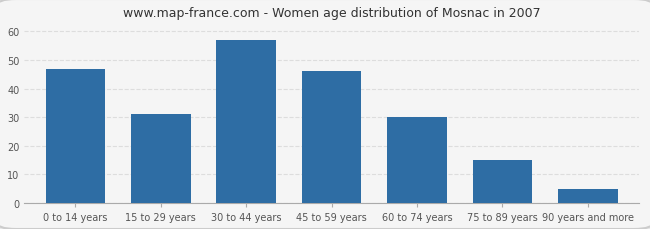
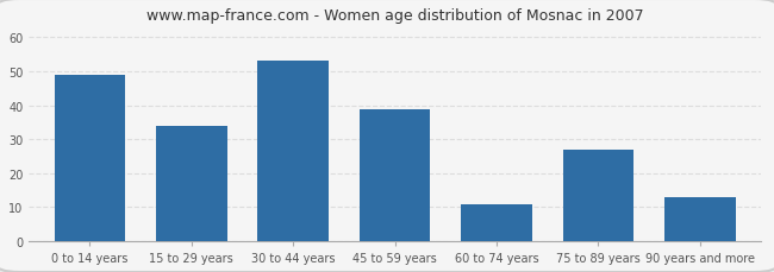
0 to 14 years: 47 -> 49
15 to 29 years: 31 -> 34
30 to 44 years: 57 -> 53
45 to 59 years: 46 -> 39
60 to 74 years: 30 -> 11
75 to 89 years: 15 -> 27
90 years and more: 5 -> 13
